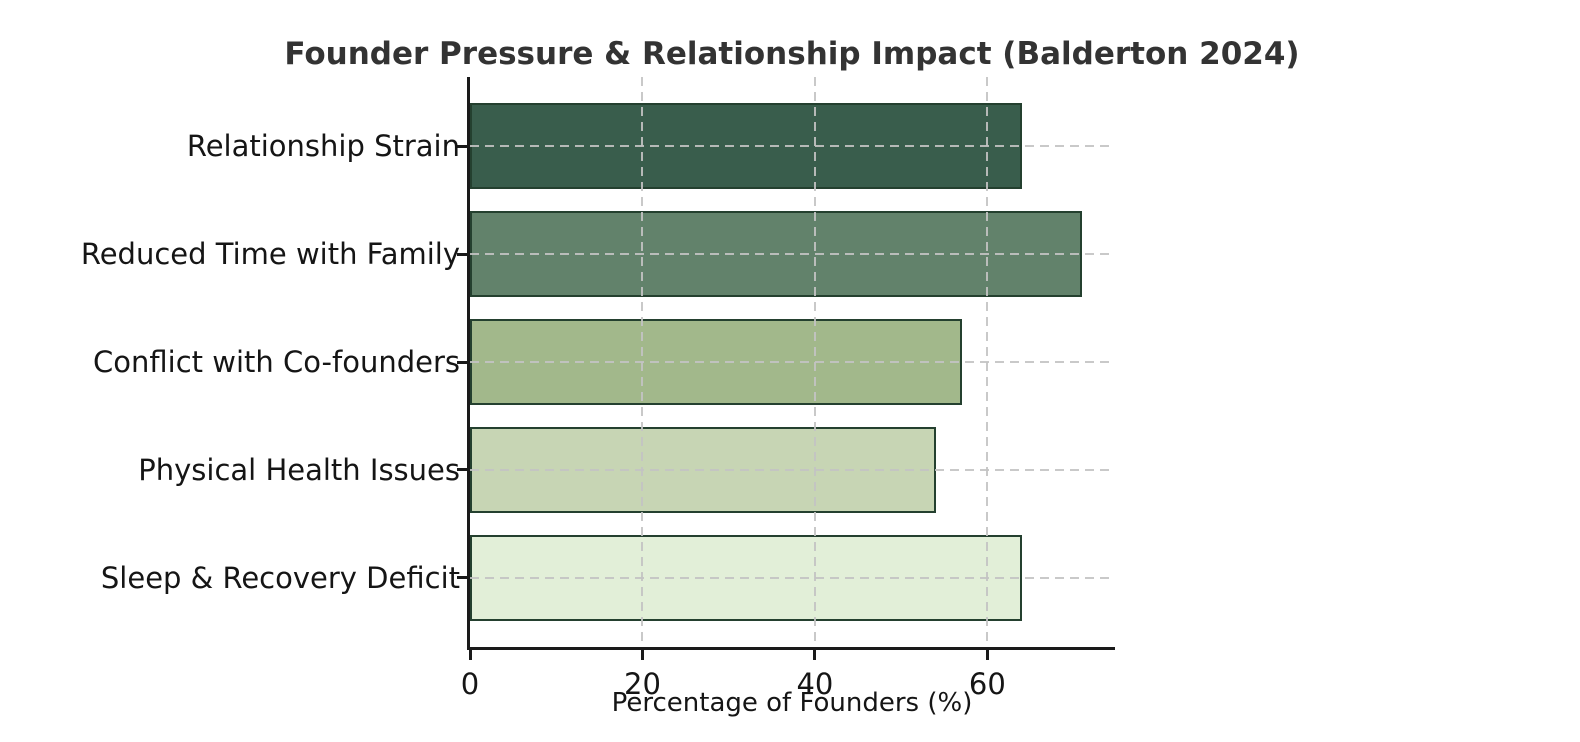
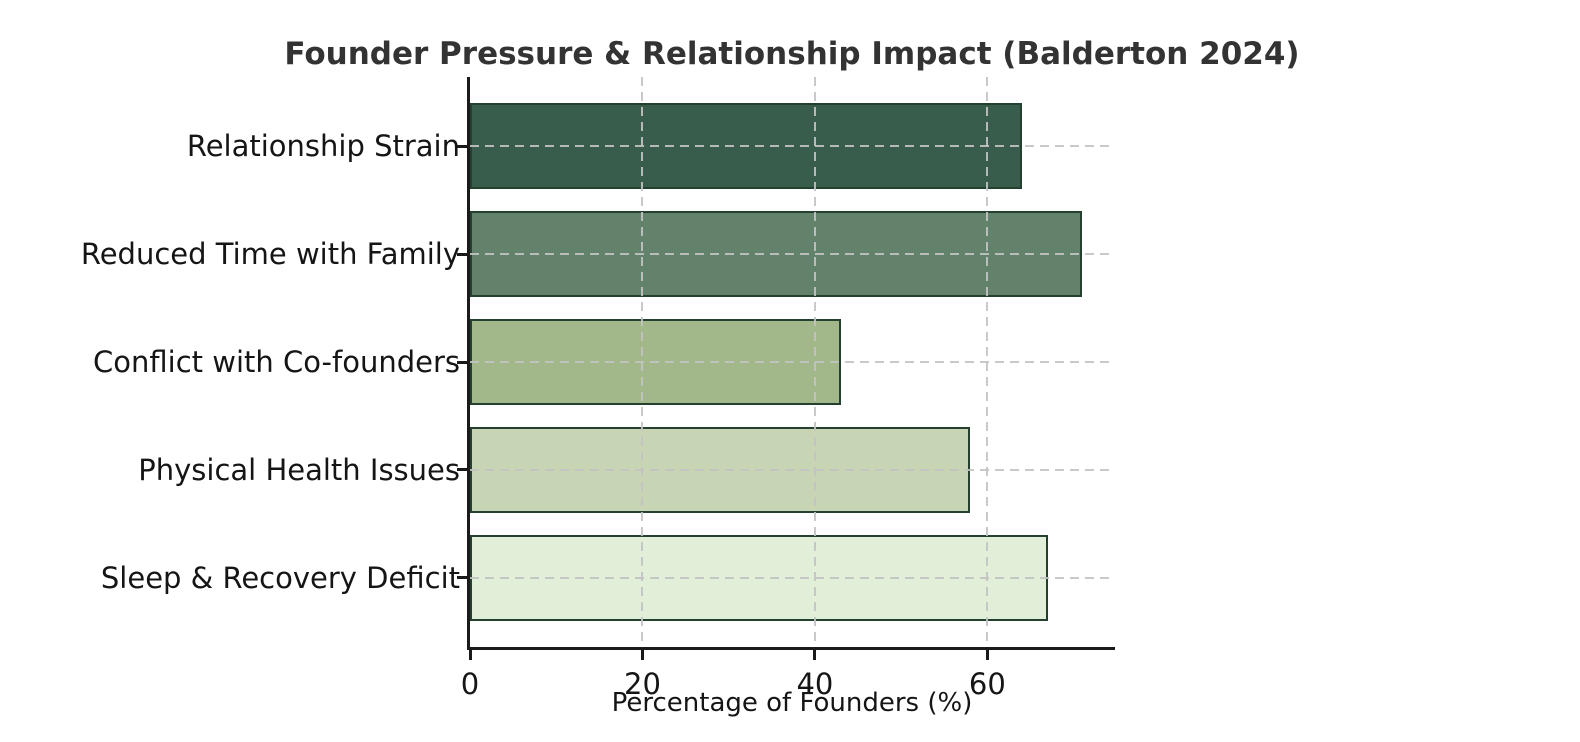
Conflict with Co-founders: 57 -> 43
Physical Health Issues: 54 -> 58
Sleep & Recovery Deficit: 64 -> 67
